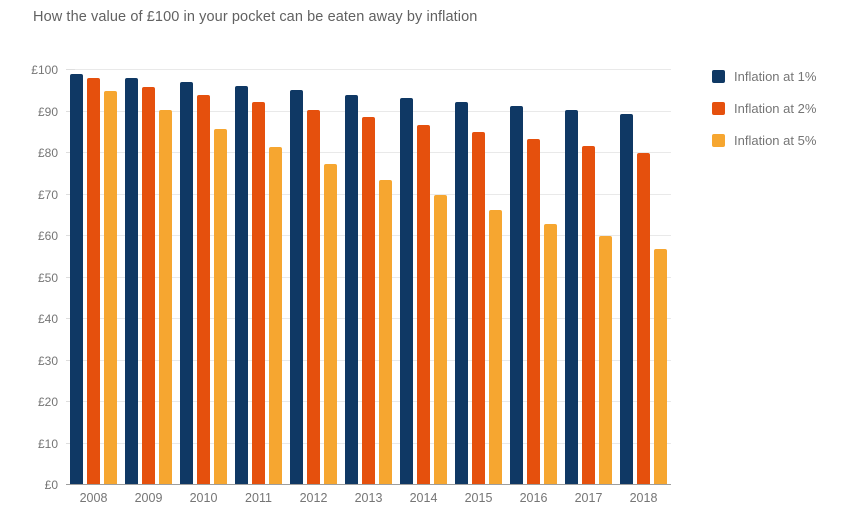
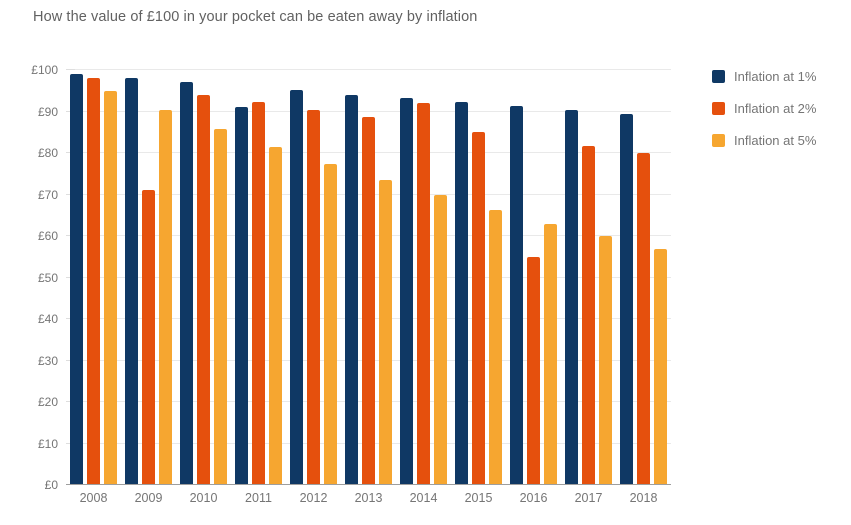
Inflation at 2%/2009: £96 -> £71
Inflation at 1%/2011: £96 -> £91
Inflation at 2%/2014: £87 -> £92
Inflation at 2%/2016: £83 -> £55
